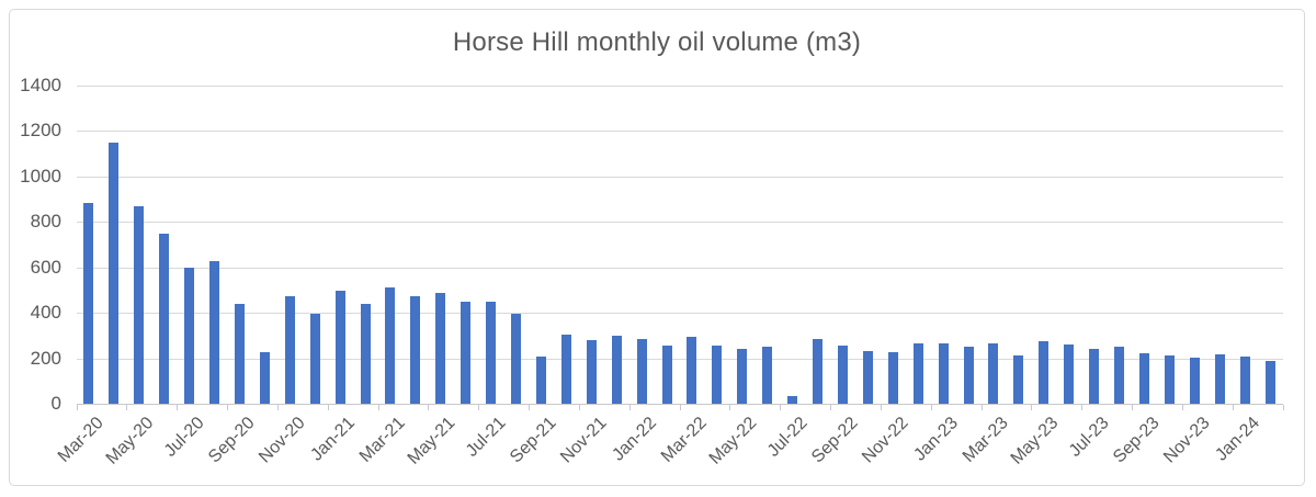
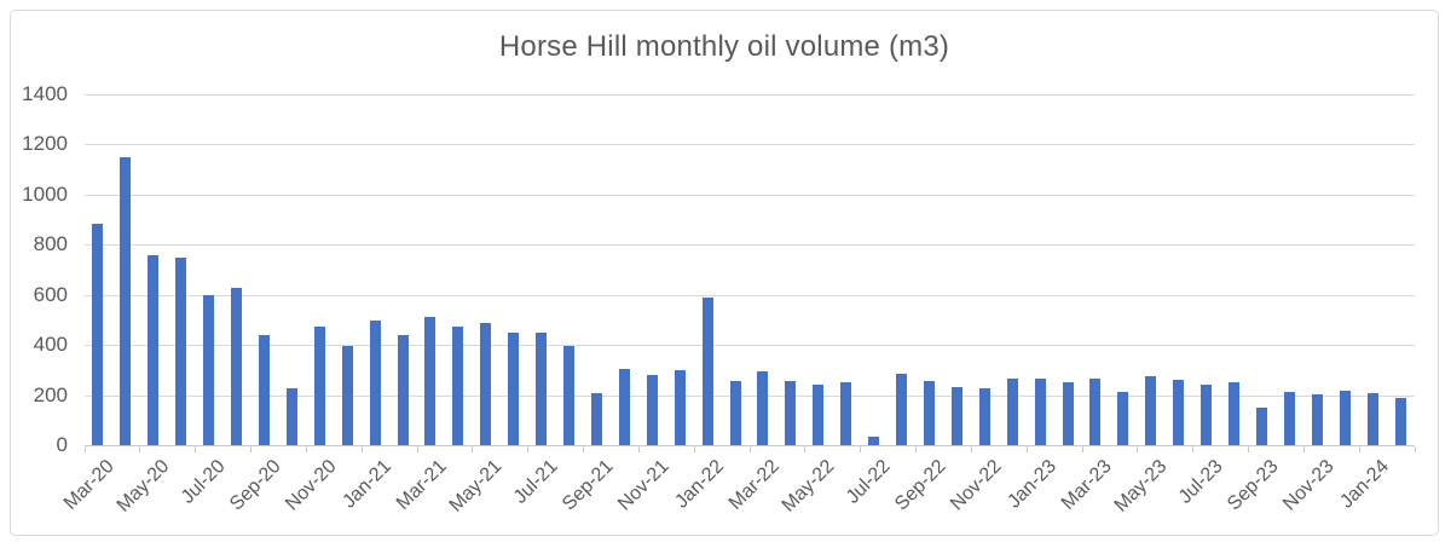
May-20: 870 -> 760
Jan-22: 290 -> 590
Sep-23: 220 -> 150
